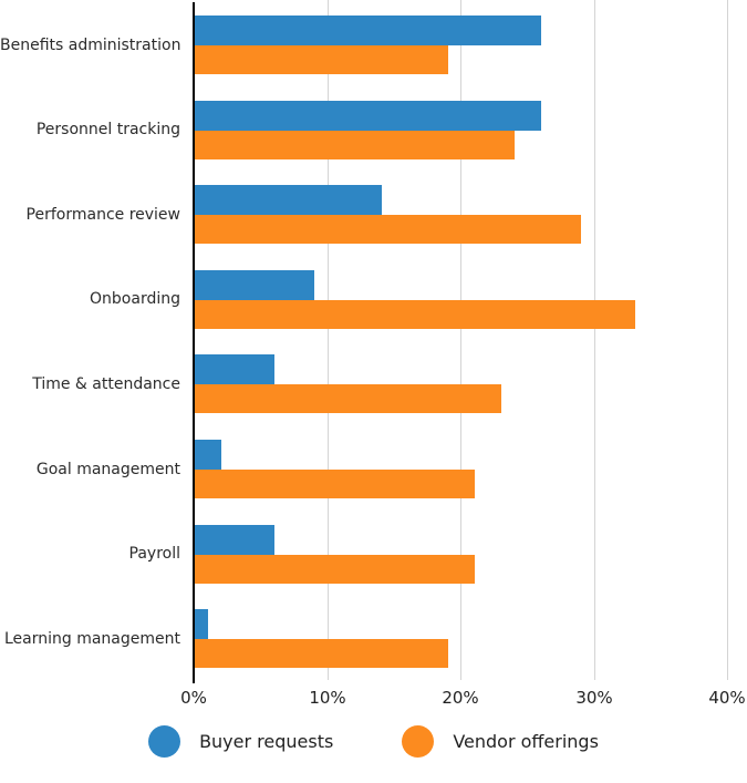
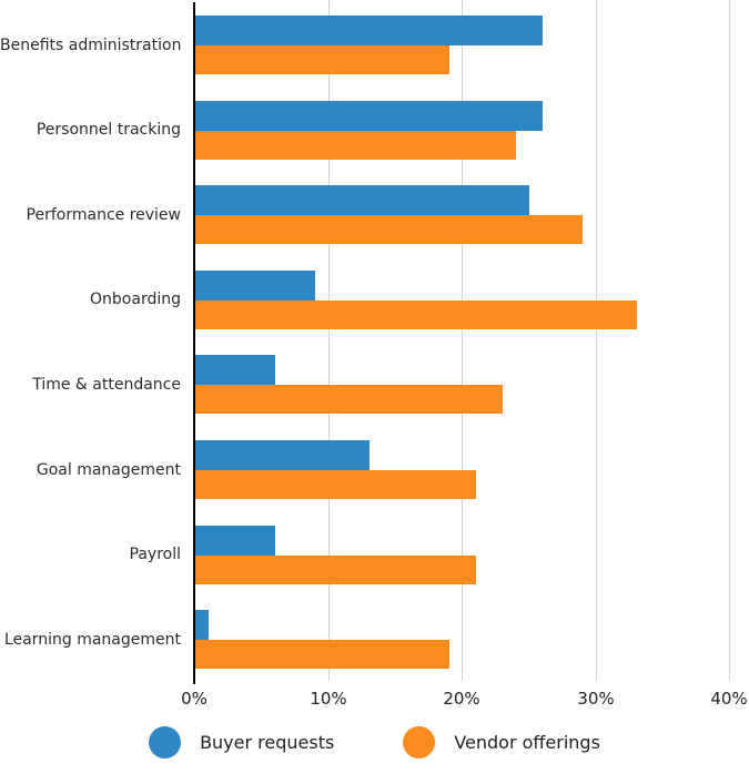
Buyer requests/Performance review: 14% -> 25%
Buyer requests/Goal management: 2% -> 13%
